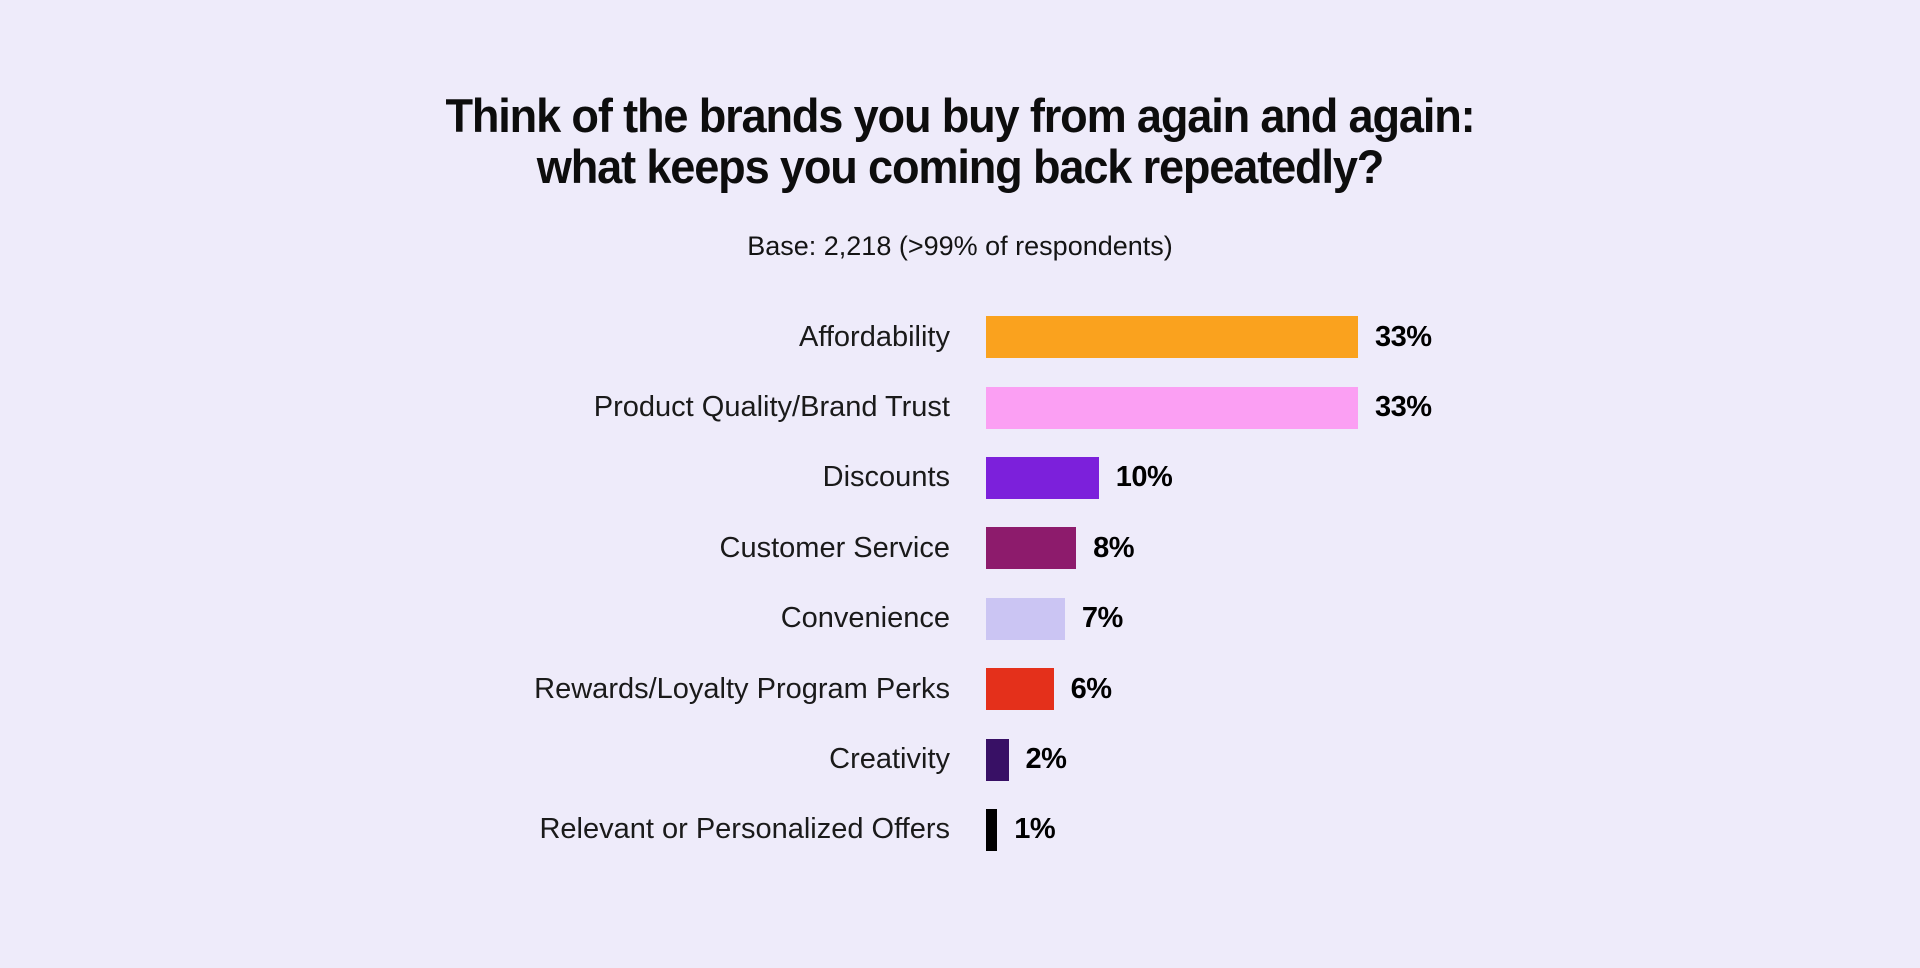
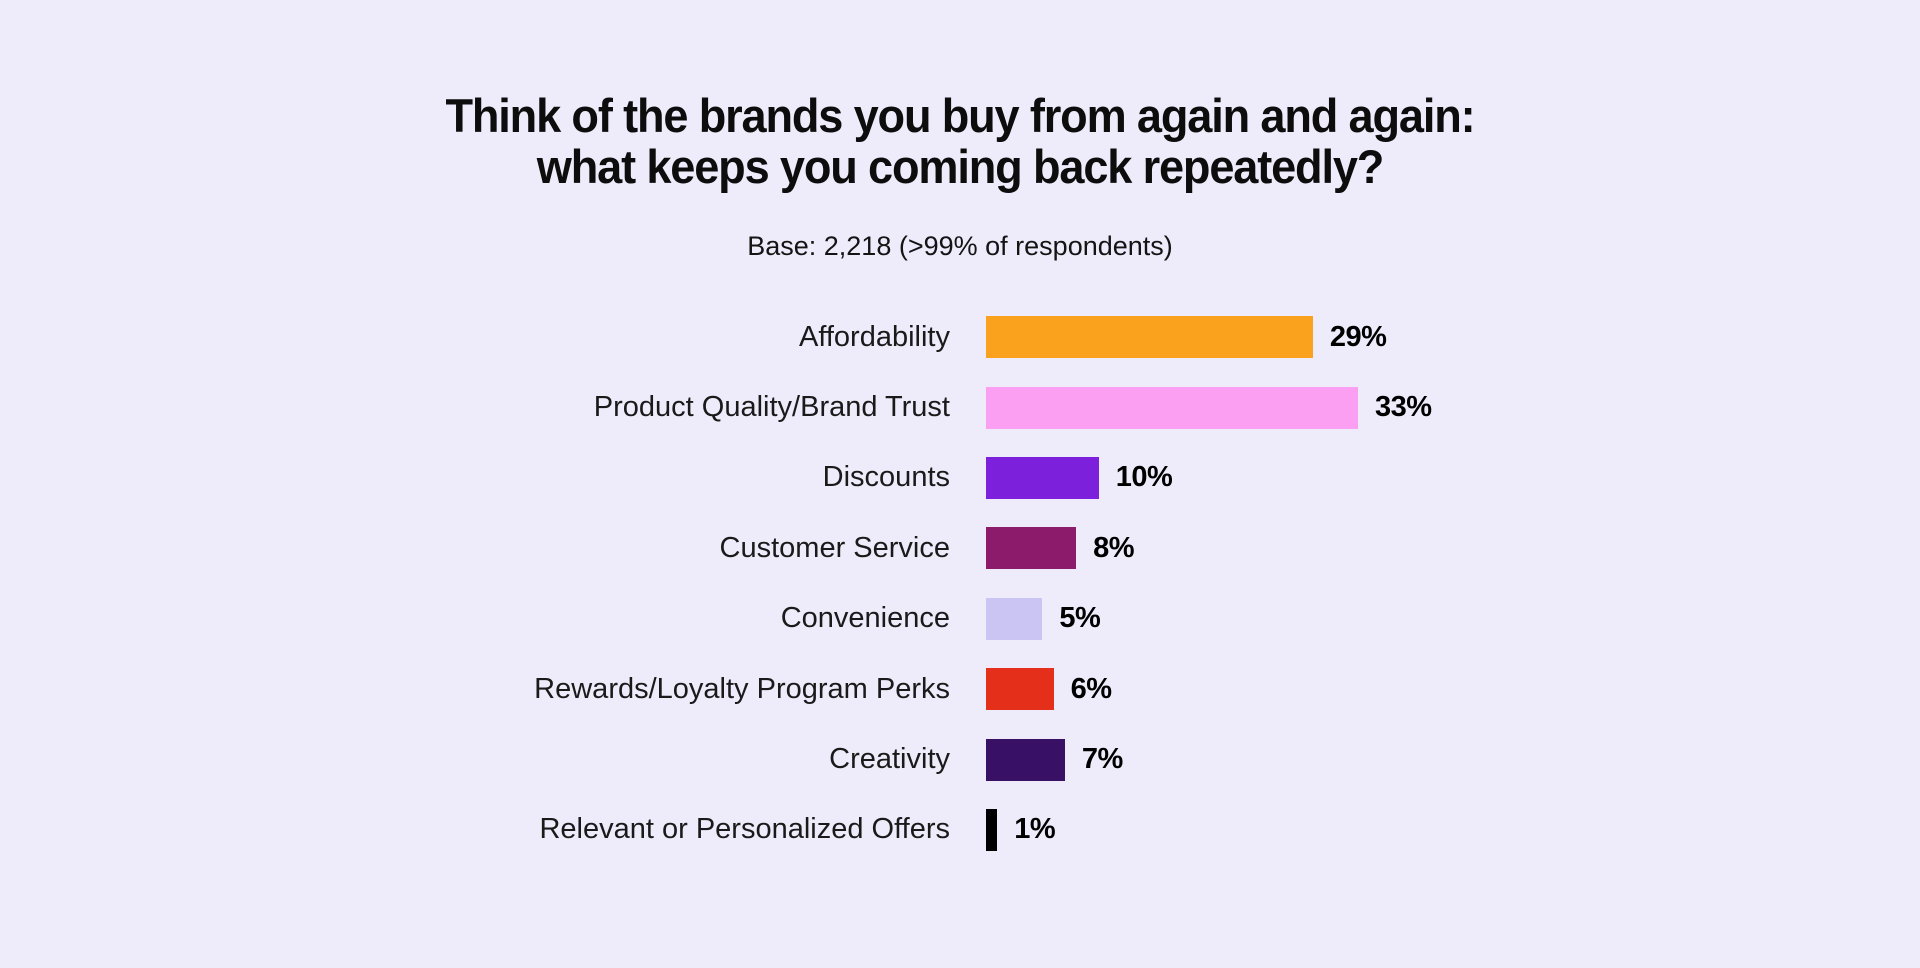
Affordability: 33% -> 29%
Convenience: 7% -> 5%
Creativity: 2% -> 7%
